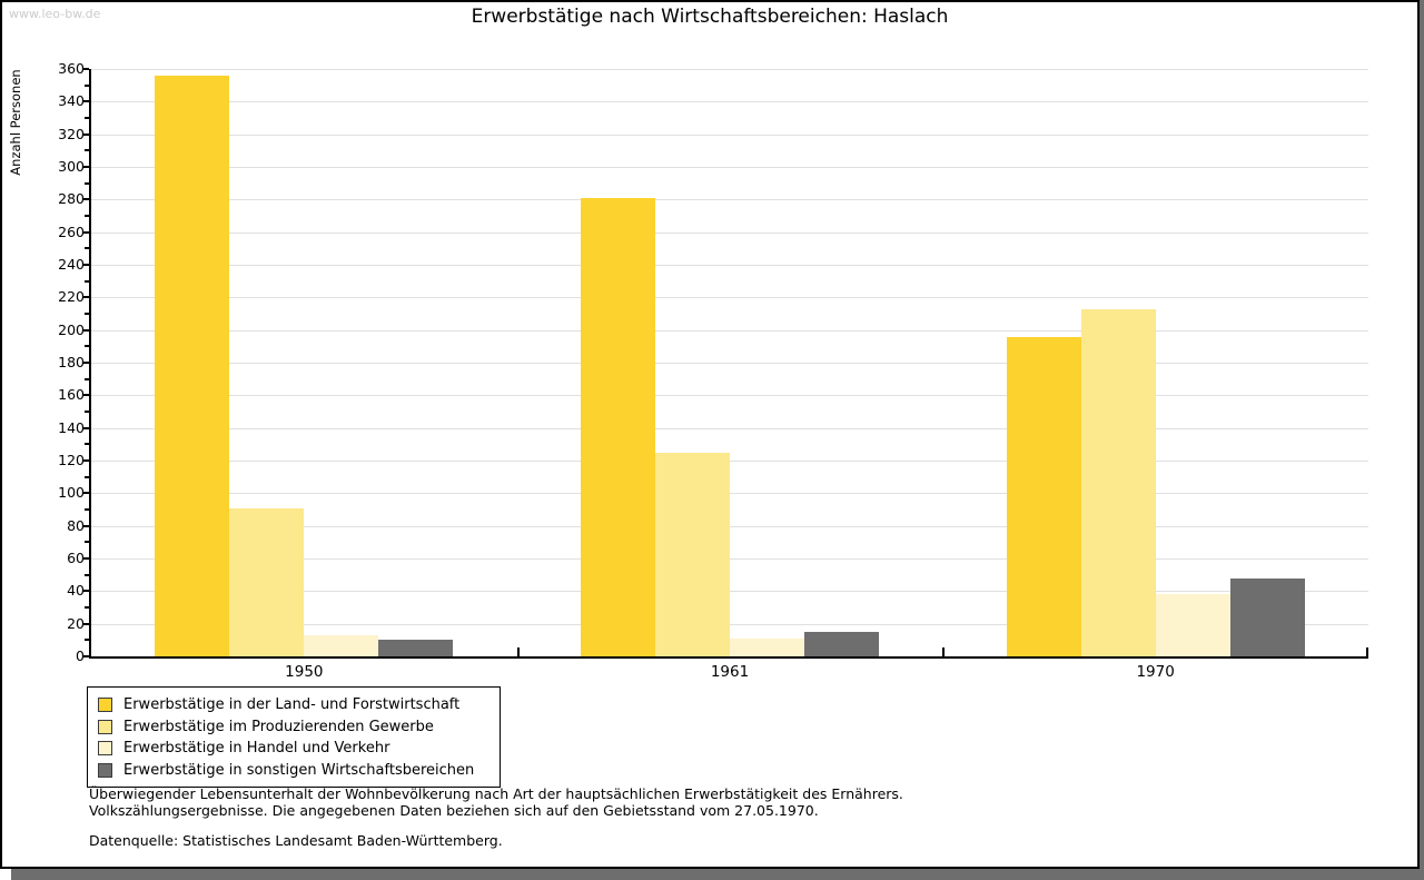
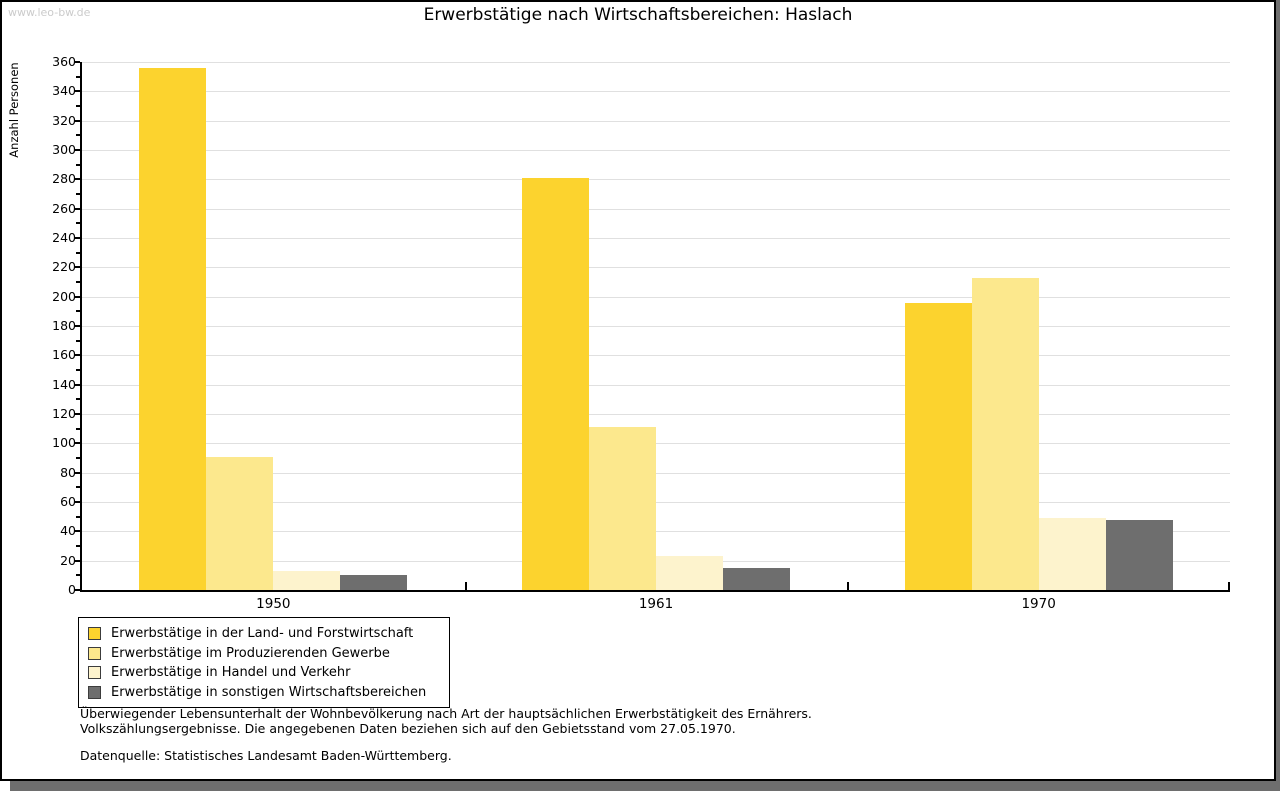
Erwerbstätige im Produzierenden Gewerbe/1961: 125 -> 111
Erwerbstätige in Handel und Verkehr/1961: 11 -> 23
Erwerbstätige in Handel und Verkehr/1970: 38 -> 49
